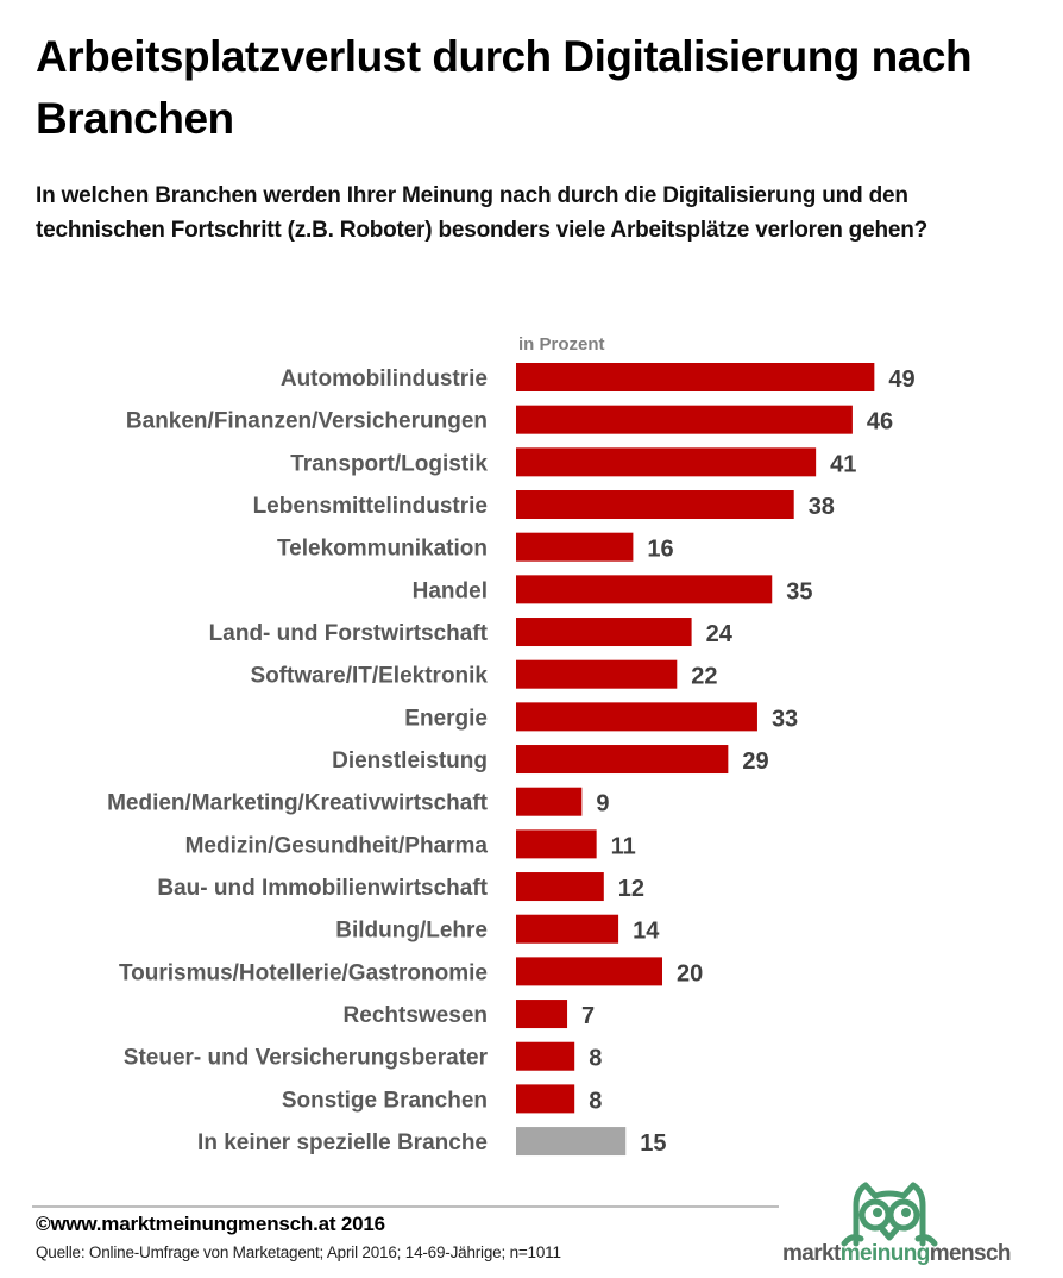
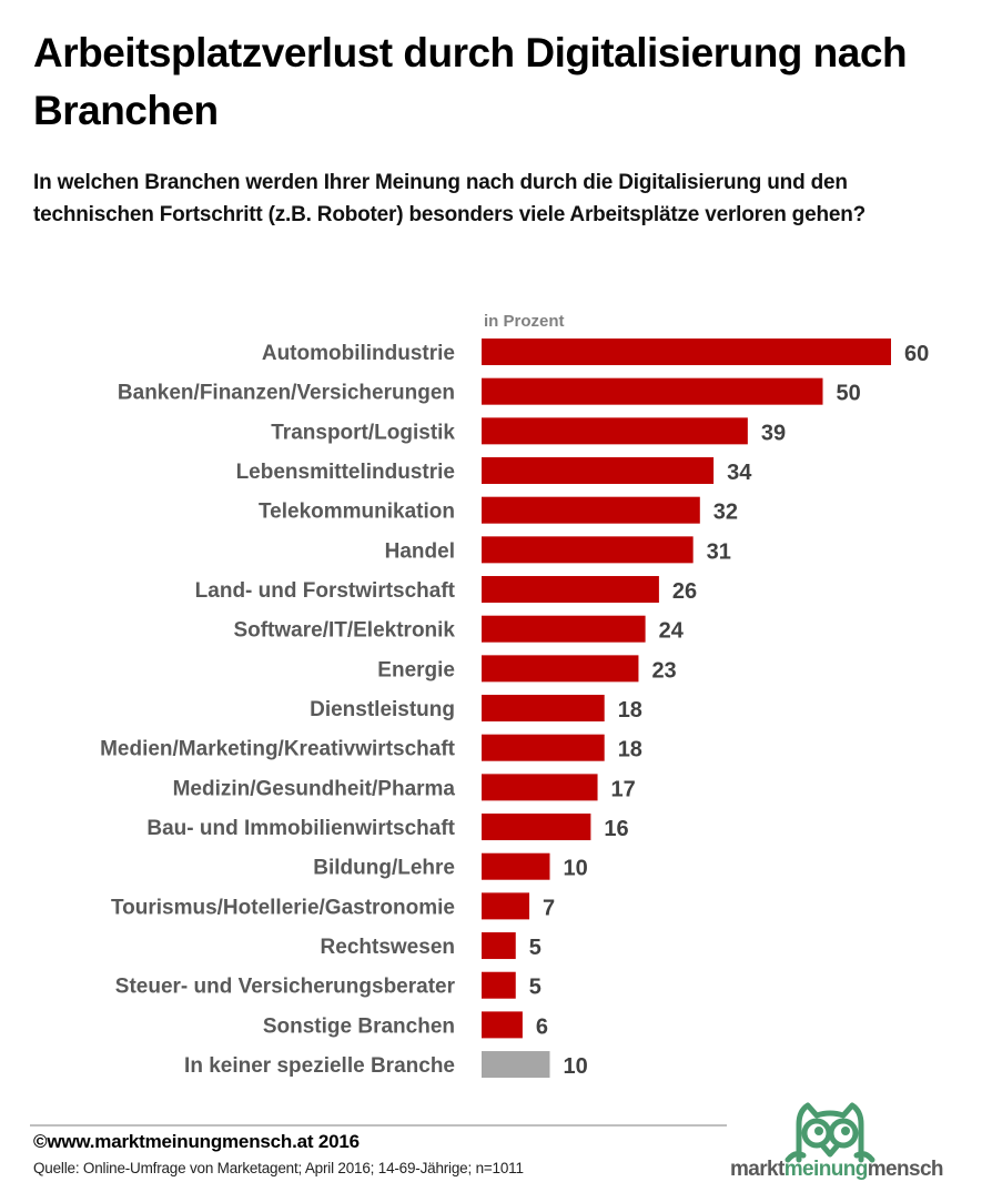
Automobilindustrie: 49 -> 60
Banken/Finanzen/Versicherungen: 46 -> 50
Transport/Logistik: 41 -> 39
Lebensmittelindustrie: 38 -> 34
Telekommunikation: 16 -> 32
Handel: 35 -> 31
Land- und Forstwirtschaft: 24 -> 26
Software/IT/Elektronik: 22 -> 24
Energie: 33 -> 23
Dienstleistung: 29 -> 18
Medien/Marketing/Kreativwirtschaft: 9 -> 18
Medizin/Gesundheit/Pharma: 11 -> 17
Bau- und Immobilienwirtschaft: 12 -> 16
Bildung/Lehre: 14 -> 10
Tourismus/Hotellerie/Gastronomie: 20 -> 7
Rechtswesen: 7 -> 5
Steuer- und Versicherungsberater: 8 -> 5
Sonstige Branchen: 8 -> 6
In keiner spezielle Branche: 15 -> 10
